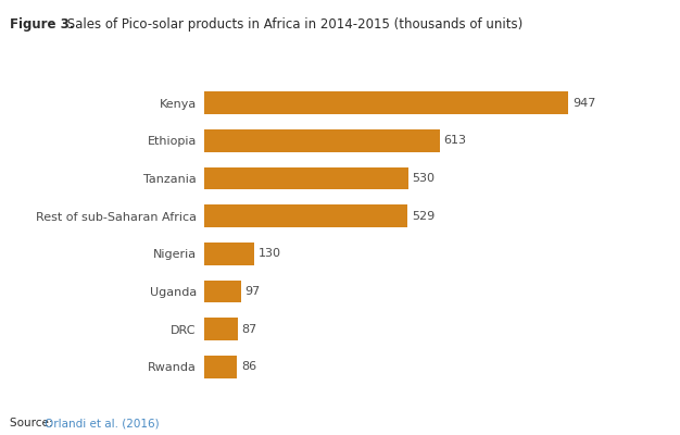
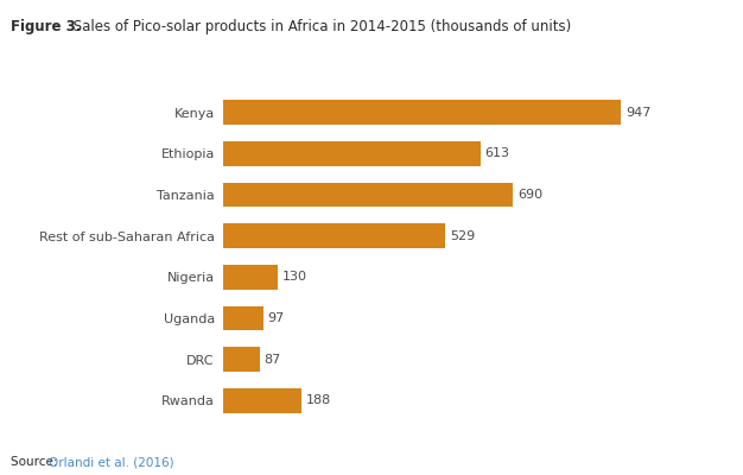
Tanzania: 530 -> 690
Rwanda: 86 -> 188
